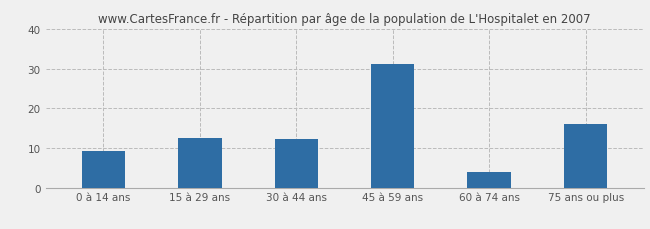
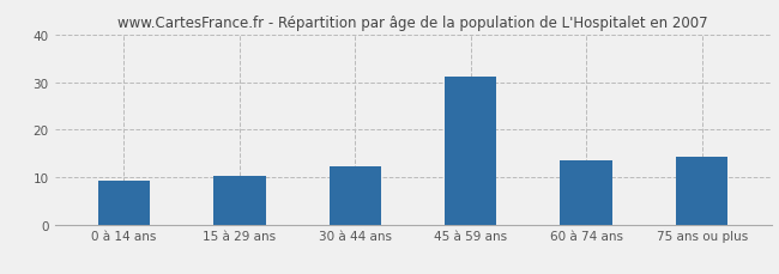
15 à 29 ans: 12.5 -> 10.2
60 à 74 ans: 4.0 -> 13.4
75 ans ou plus: 16.0 -> 14.3
